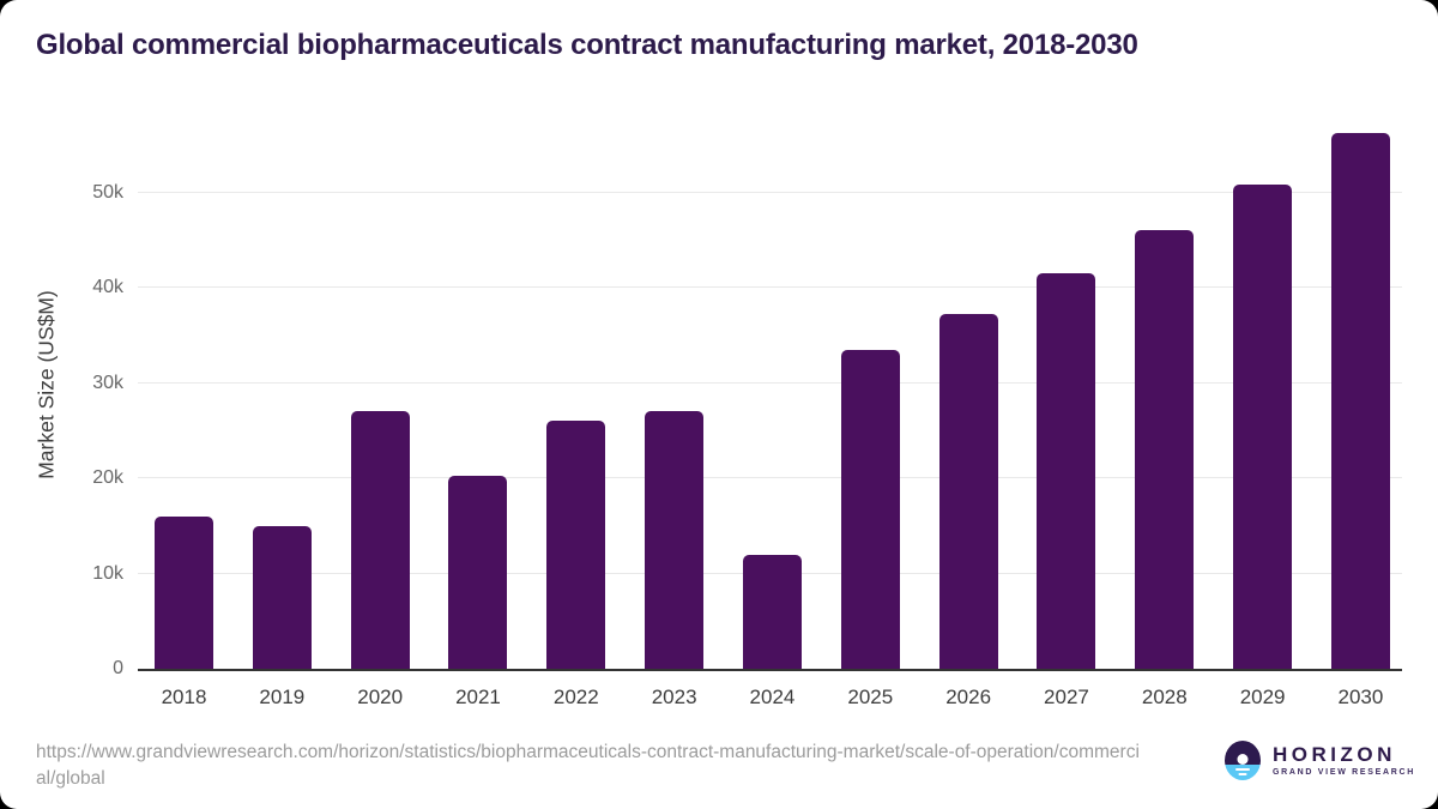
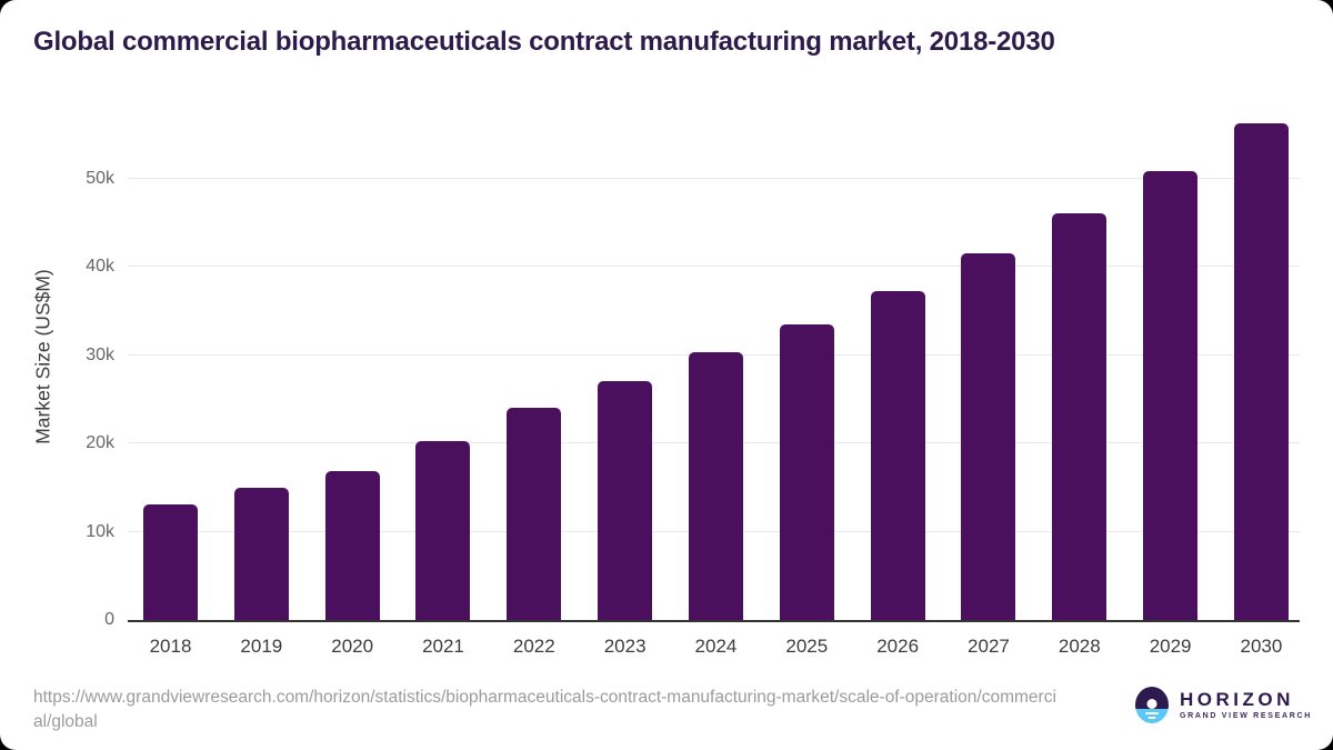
2018: 16k -> 13k
2020: 27k -> 17k
2022: 26k -> 24k
2024: 12k -> 30k
